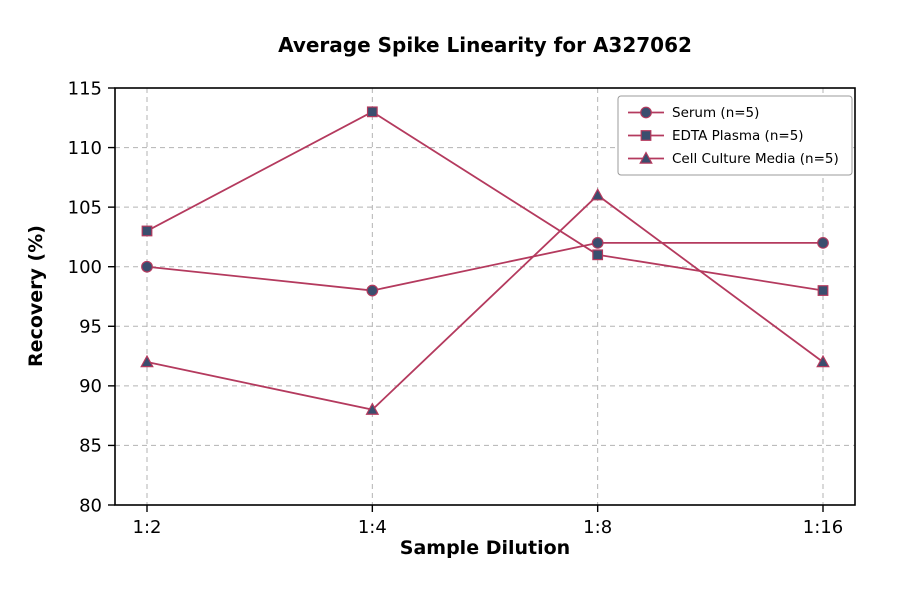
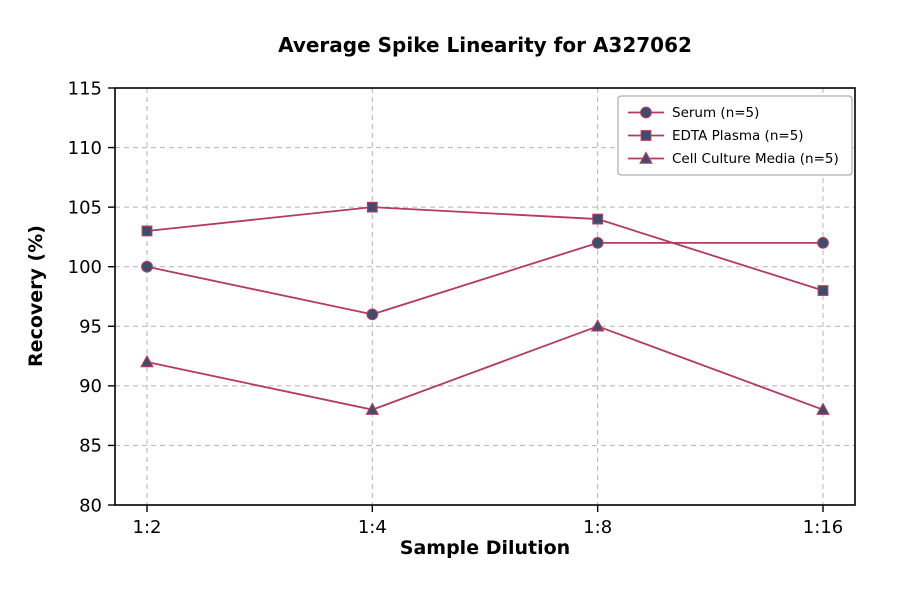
Serum (n=5)/1:4: 98 -> 96
EDTA Plasma (n=5)/1:4: 113 -> 105
EDTA Plasma (n=5)/1:8: 101 -> 104
Cell Culture Media (n=5)/1:8: 106 -> 95
Cell Culture Media (n=5)/1:16: 92 -> 88
